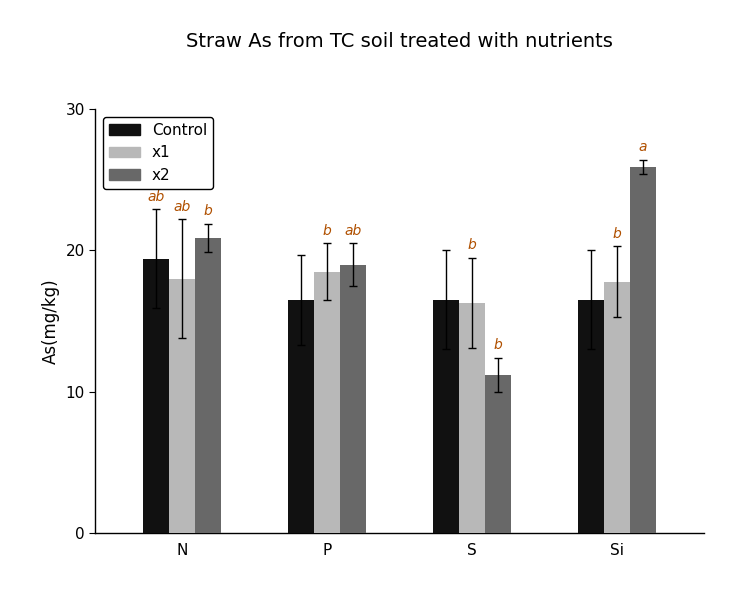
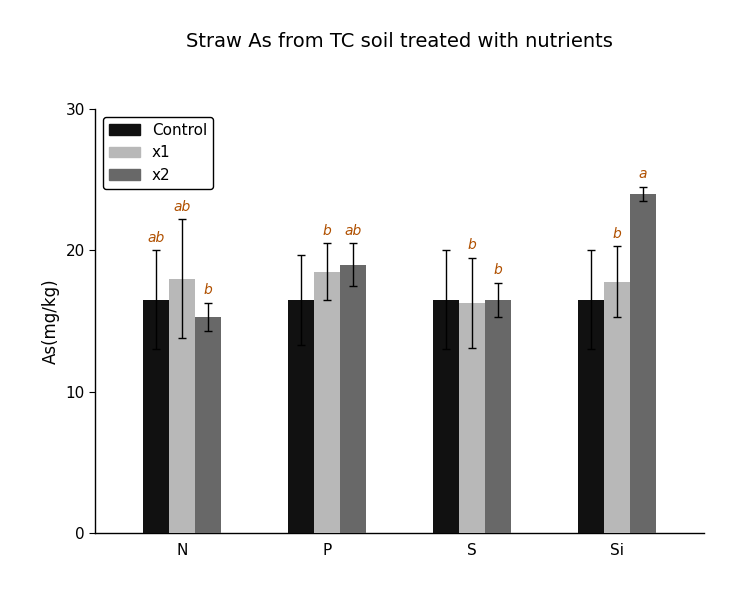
Control/N: 19.4 -> 16.5
x2/N: 20.9 -> 15.3
x2/S: 11.2 -> 16.5
x2/Si: 25.9 -> 24.0
